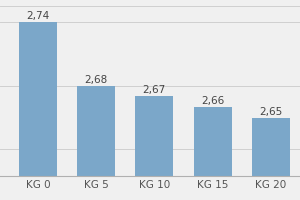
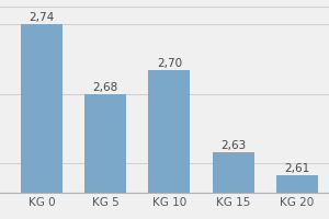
KG 10: 2,67 -> 2,70
KG 15: 2,66 -> 2,63
KG 20: 2,65 -> 2,61
